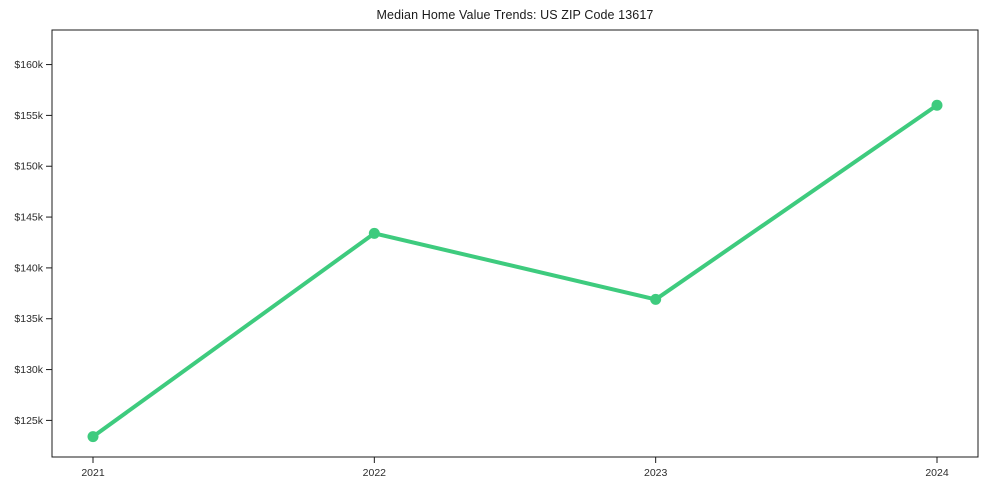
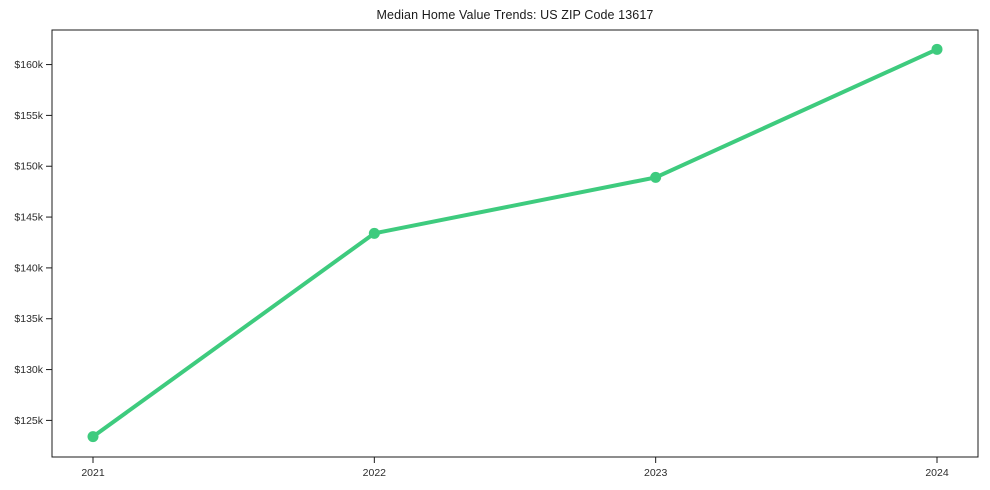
2023: $136.9k -> $148.9k
2024: $156.0k -> $161.5k
